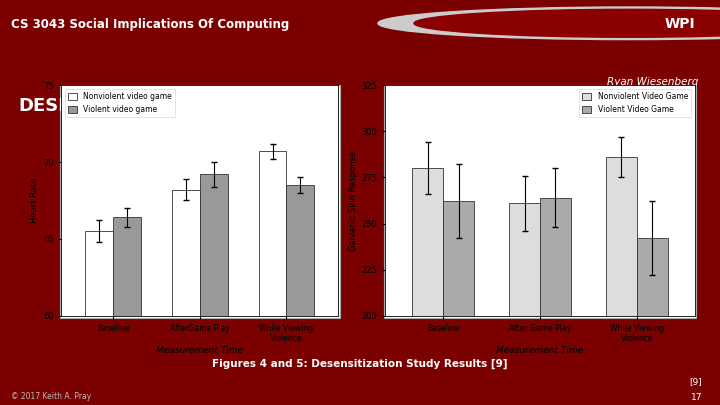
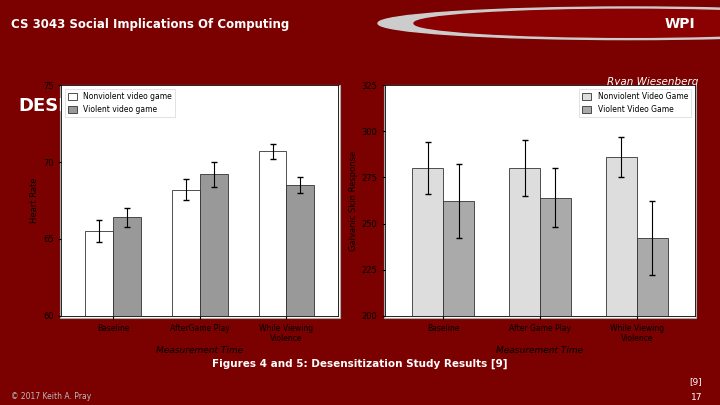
Nonviolent Video Game/After Game Play: 261 -> 280
